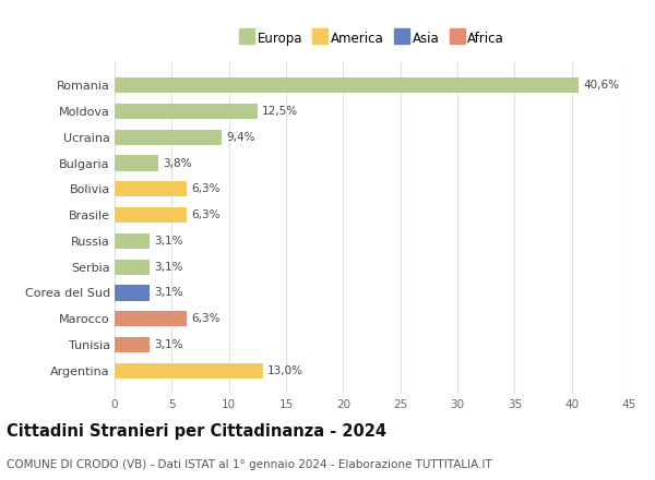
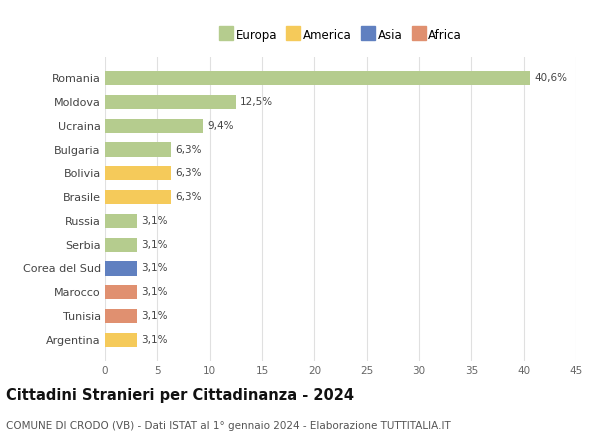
Bulgaria: 3,8% -> 6,3%
Marocco: 6,3% -> 3,1%
Argentina: 13,0% -> 3,1%
